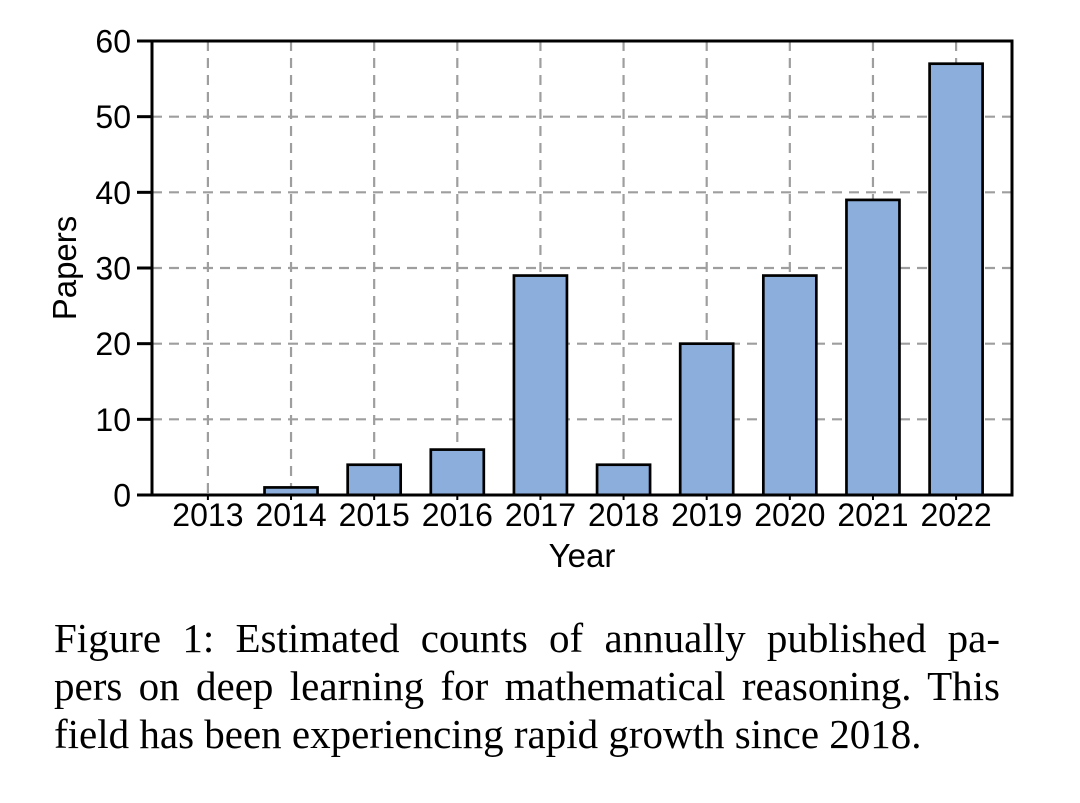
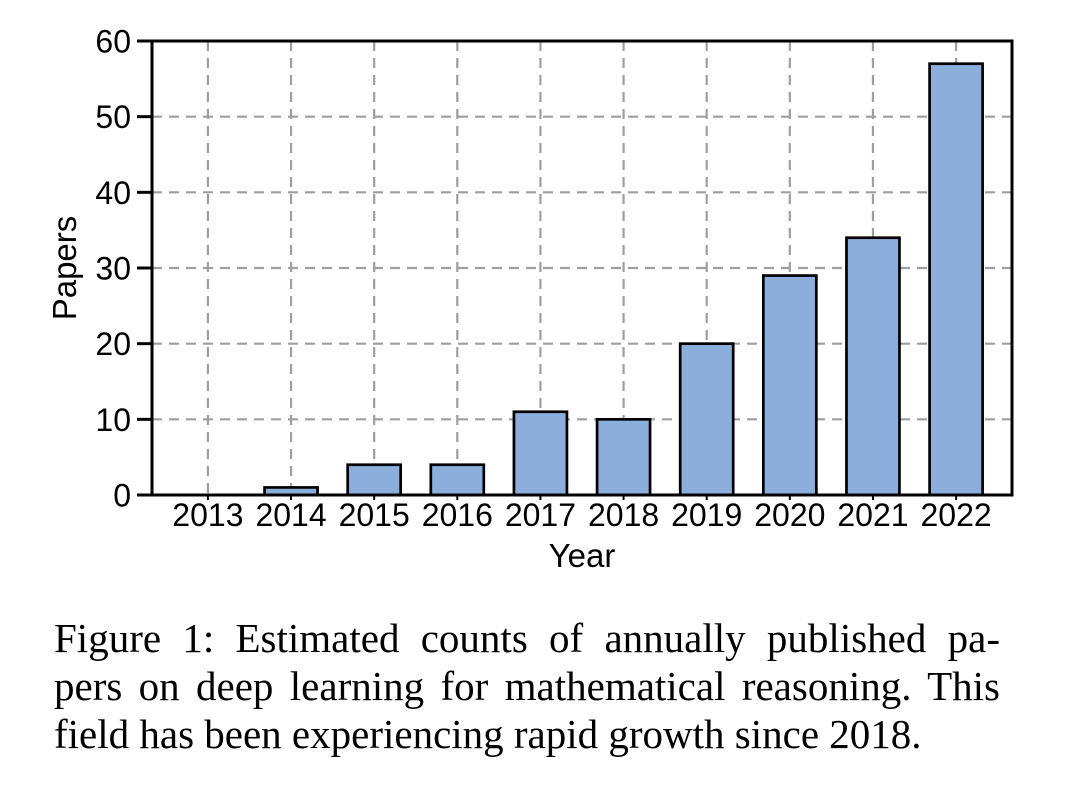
2016: 6 -> 4
2017: 29 -> 11
2018: 4 -> 10
2021: 39 -> 34
